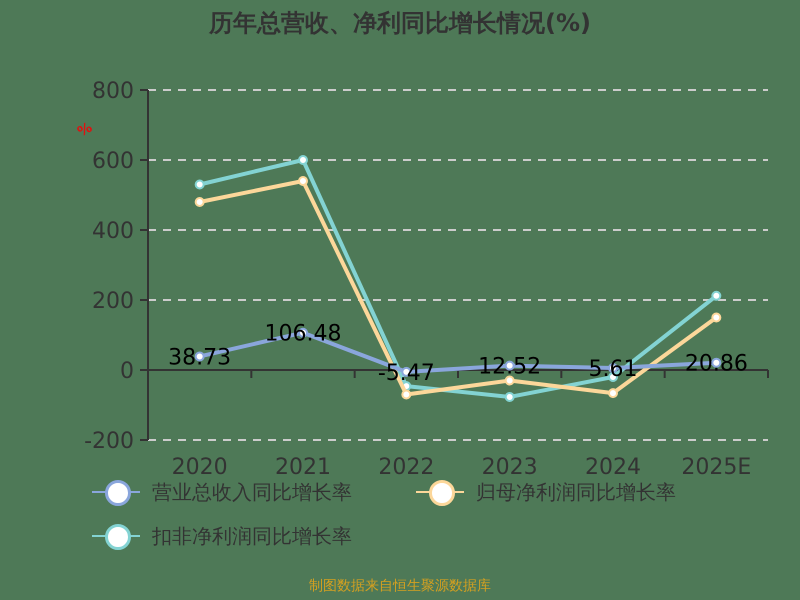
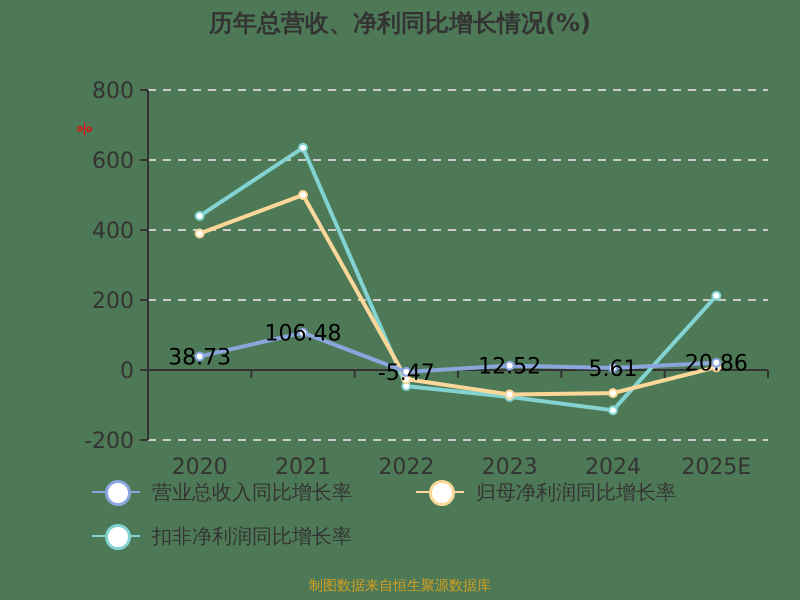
归母净利润同比增长率/2020: 480 -> 390
扣非净利润同比增长率/2020: 530 -> 440
归母净利润同比增长率/2021: 540 -> 500
扣非净利润同比增长率/2021: 600 -> 640
归母净利润同比增长率/2022: -70 -> -30
归母净利润同比增长率/2023: -30 -> -70
扣非净利润同比增长率/2024: -20 -> -120
归母净利润同比增长率/2025E: 150 -> 10
